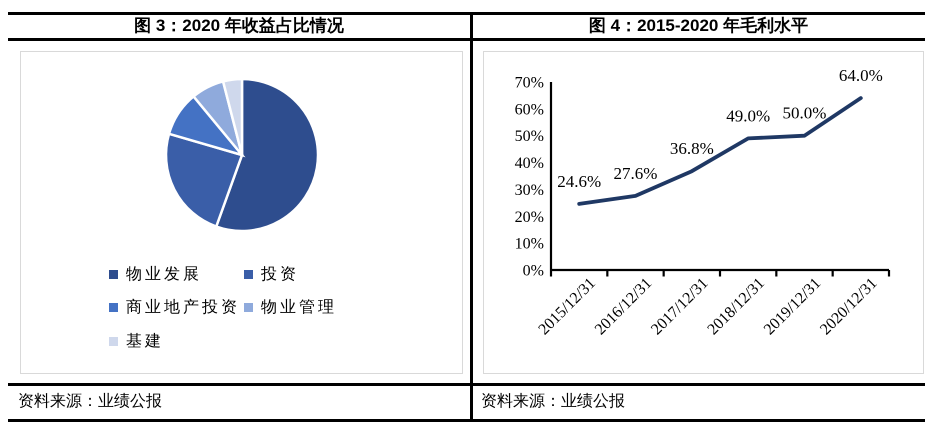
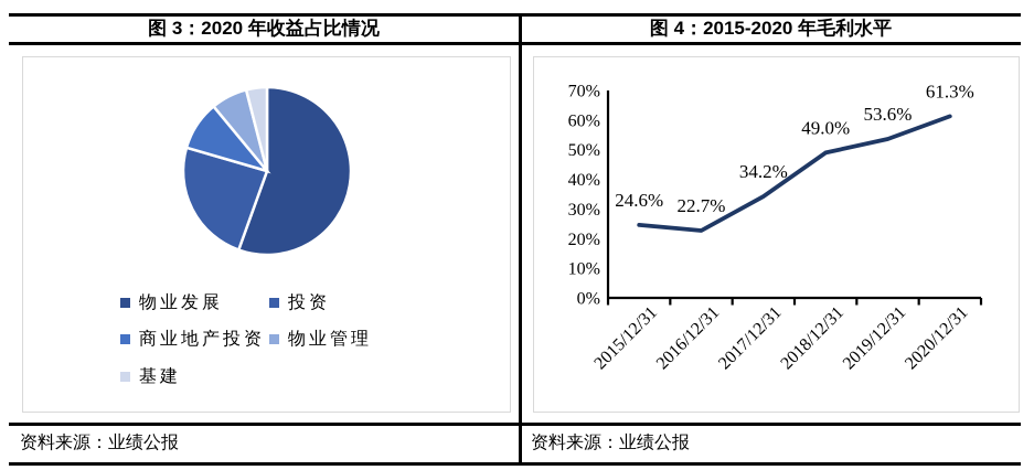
图 4：2015-2020 年毛利水平/2016/12/31: 27.6% -> 22.7%
图 4：2015-2020 年毛利水平/2017/12/31: 36.8% -> 34.2%
图 4：2015-2020 年毛利水平/2019/12/31: 50.0% -> 53.6%
图 4：2015-2020 年毛利水平/2020/12/31: 64.0% -> 61.3%
